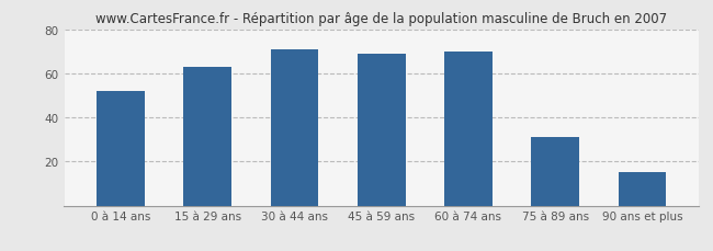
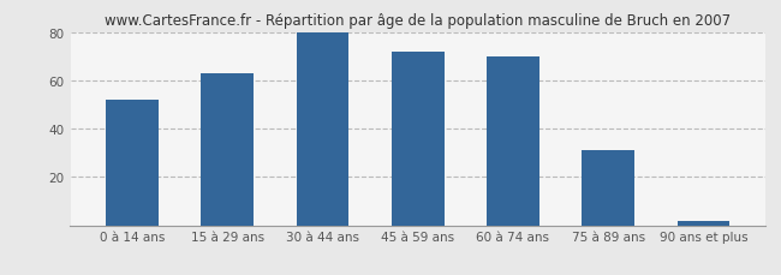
30 à 44 ans: 71 -> 80
45 à 59 ans: 69 -> 72
90 ans et plus: 15 -> 2
